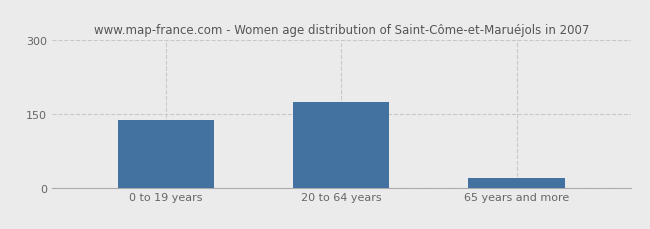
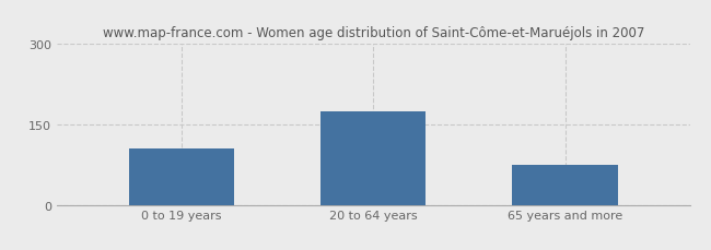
0 to 19 years: 138 -> 105
65 years and more: 20 -> 75
